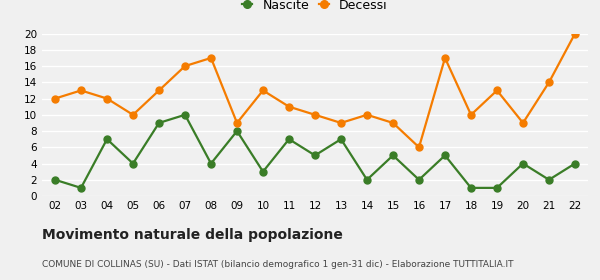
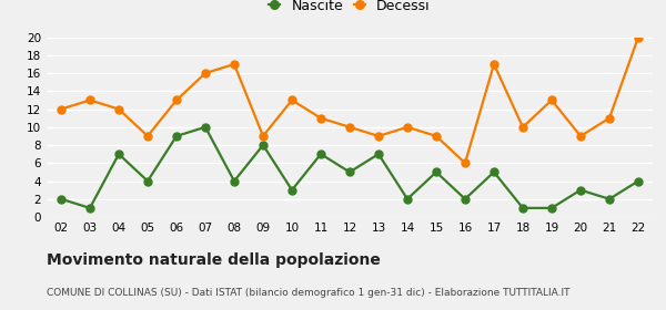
Decessi/05: 10 -> 9
Nascite/20: 4 -> 3
Decessi/21: 14 -> 11
